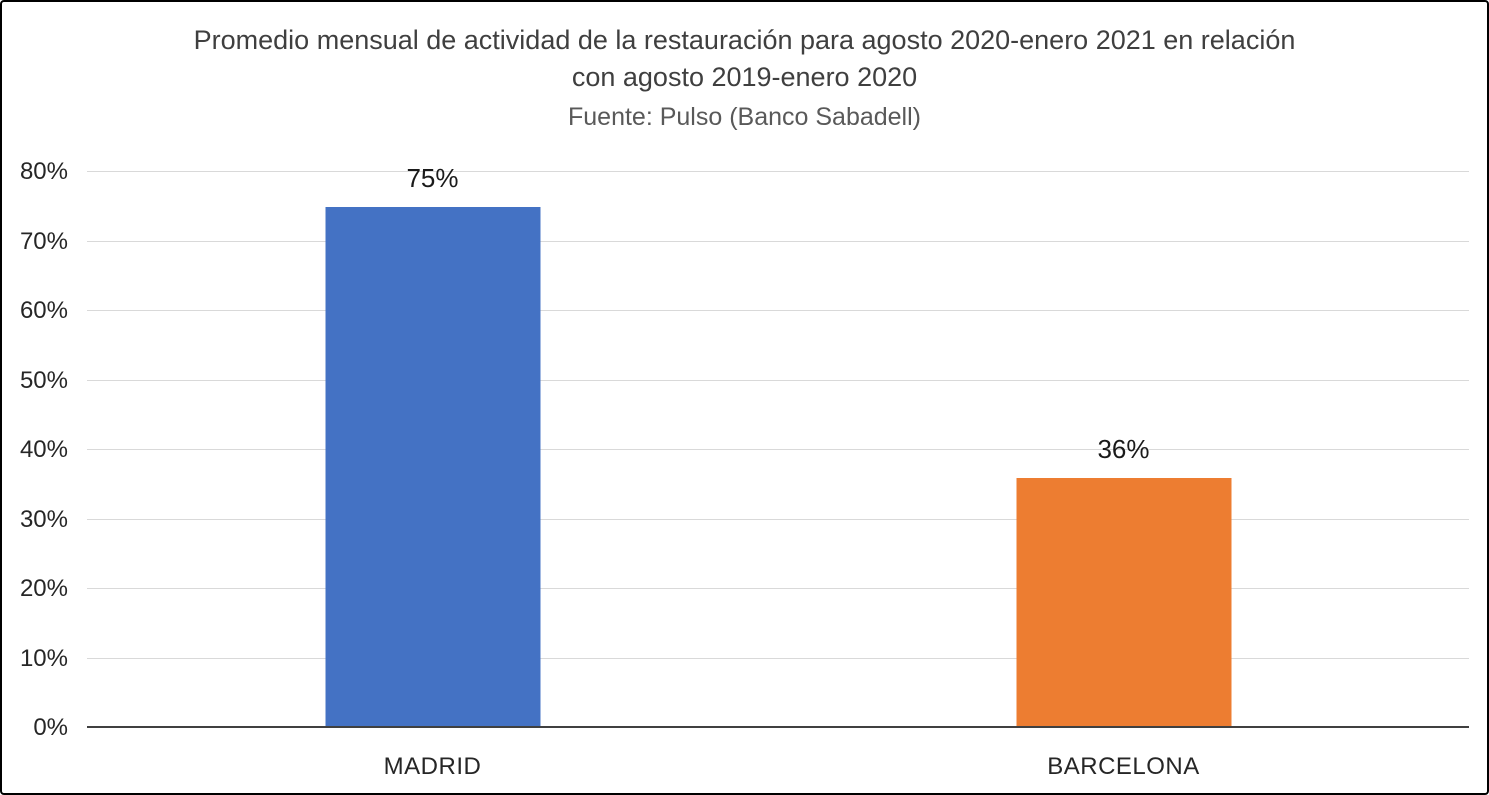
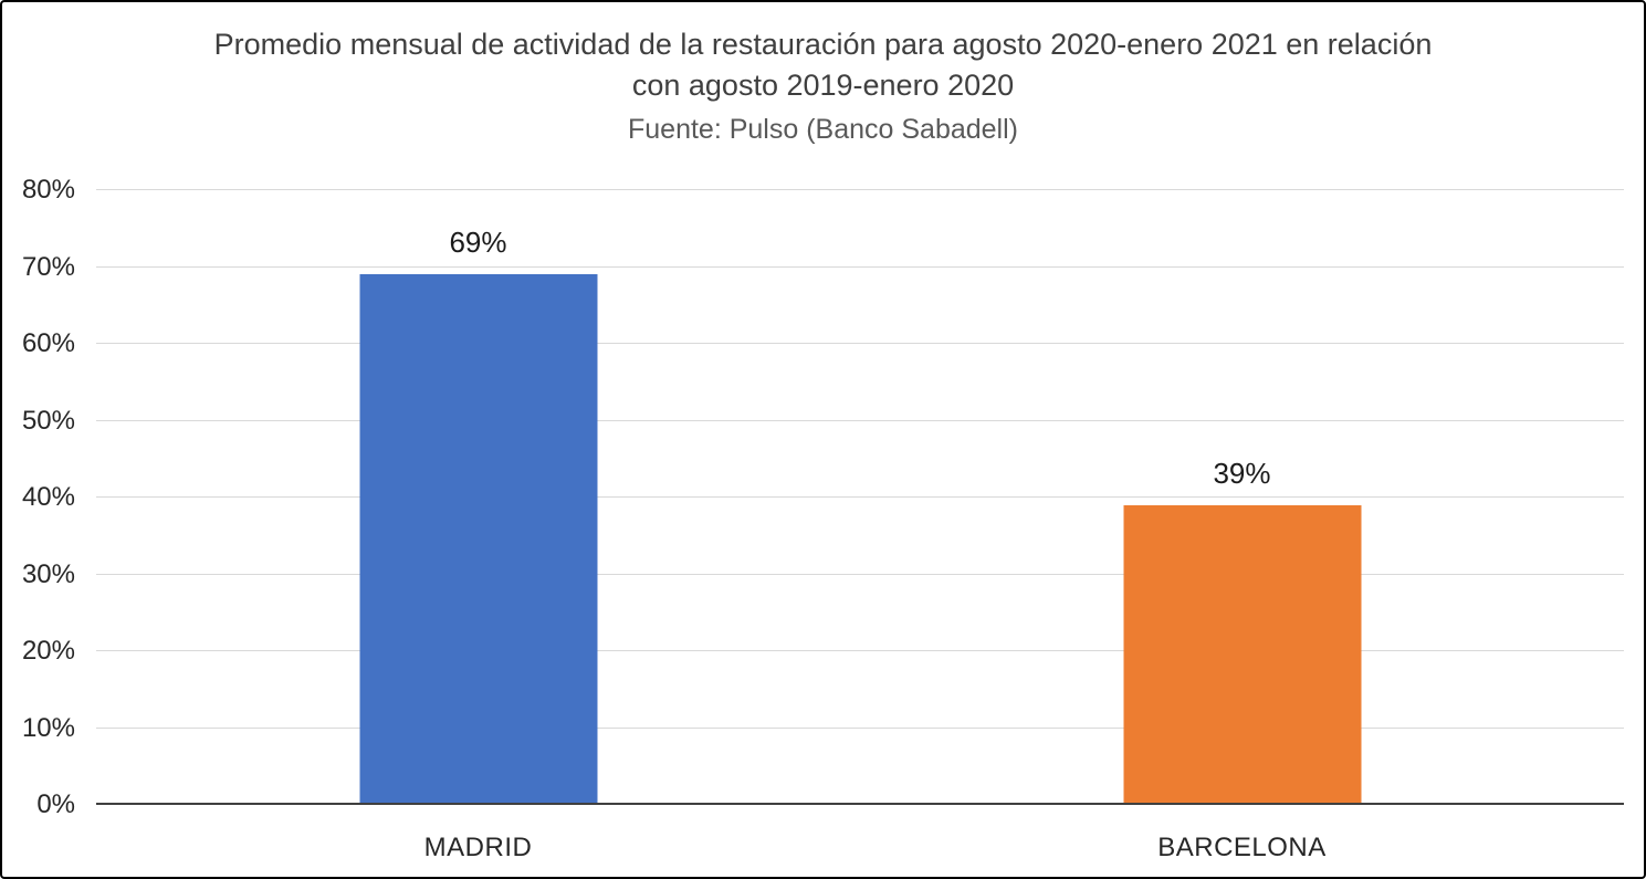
MADRID: 75% -> 69%
BARCELONA: 36% -> 39%
